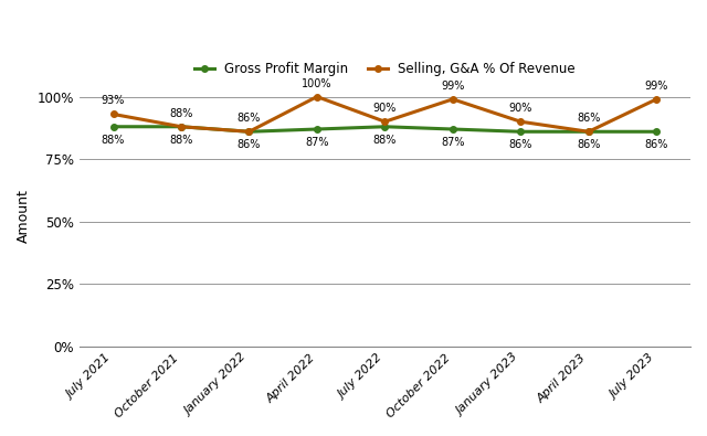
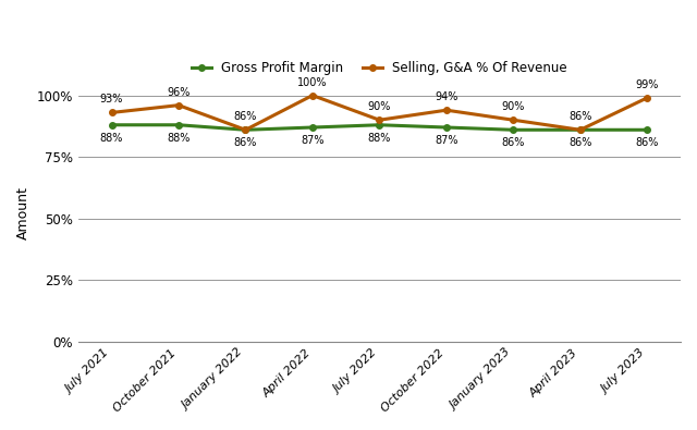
Selling, G&A % Of Revenue/October 2021: 88% -> 96%
Selling, G&A % Of Revenue/October 2022: 99% -> 94%
